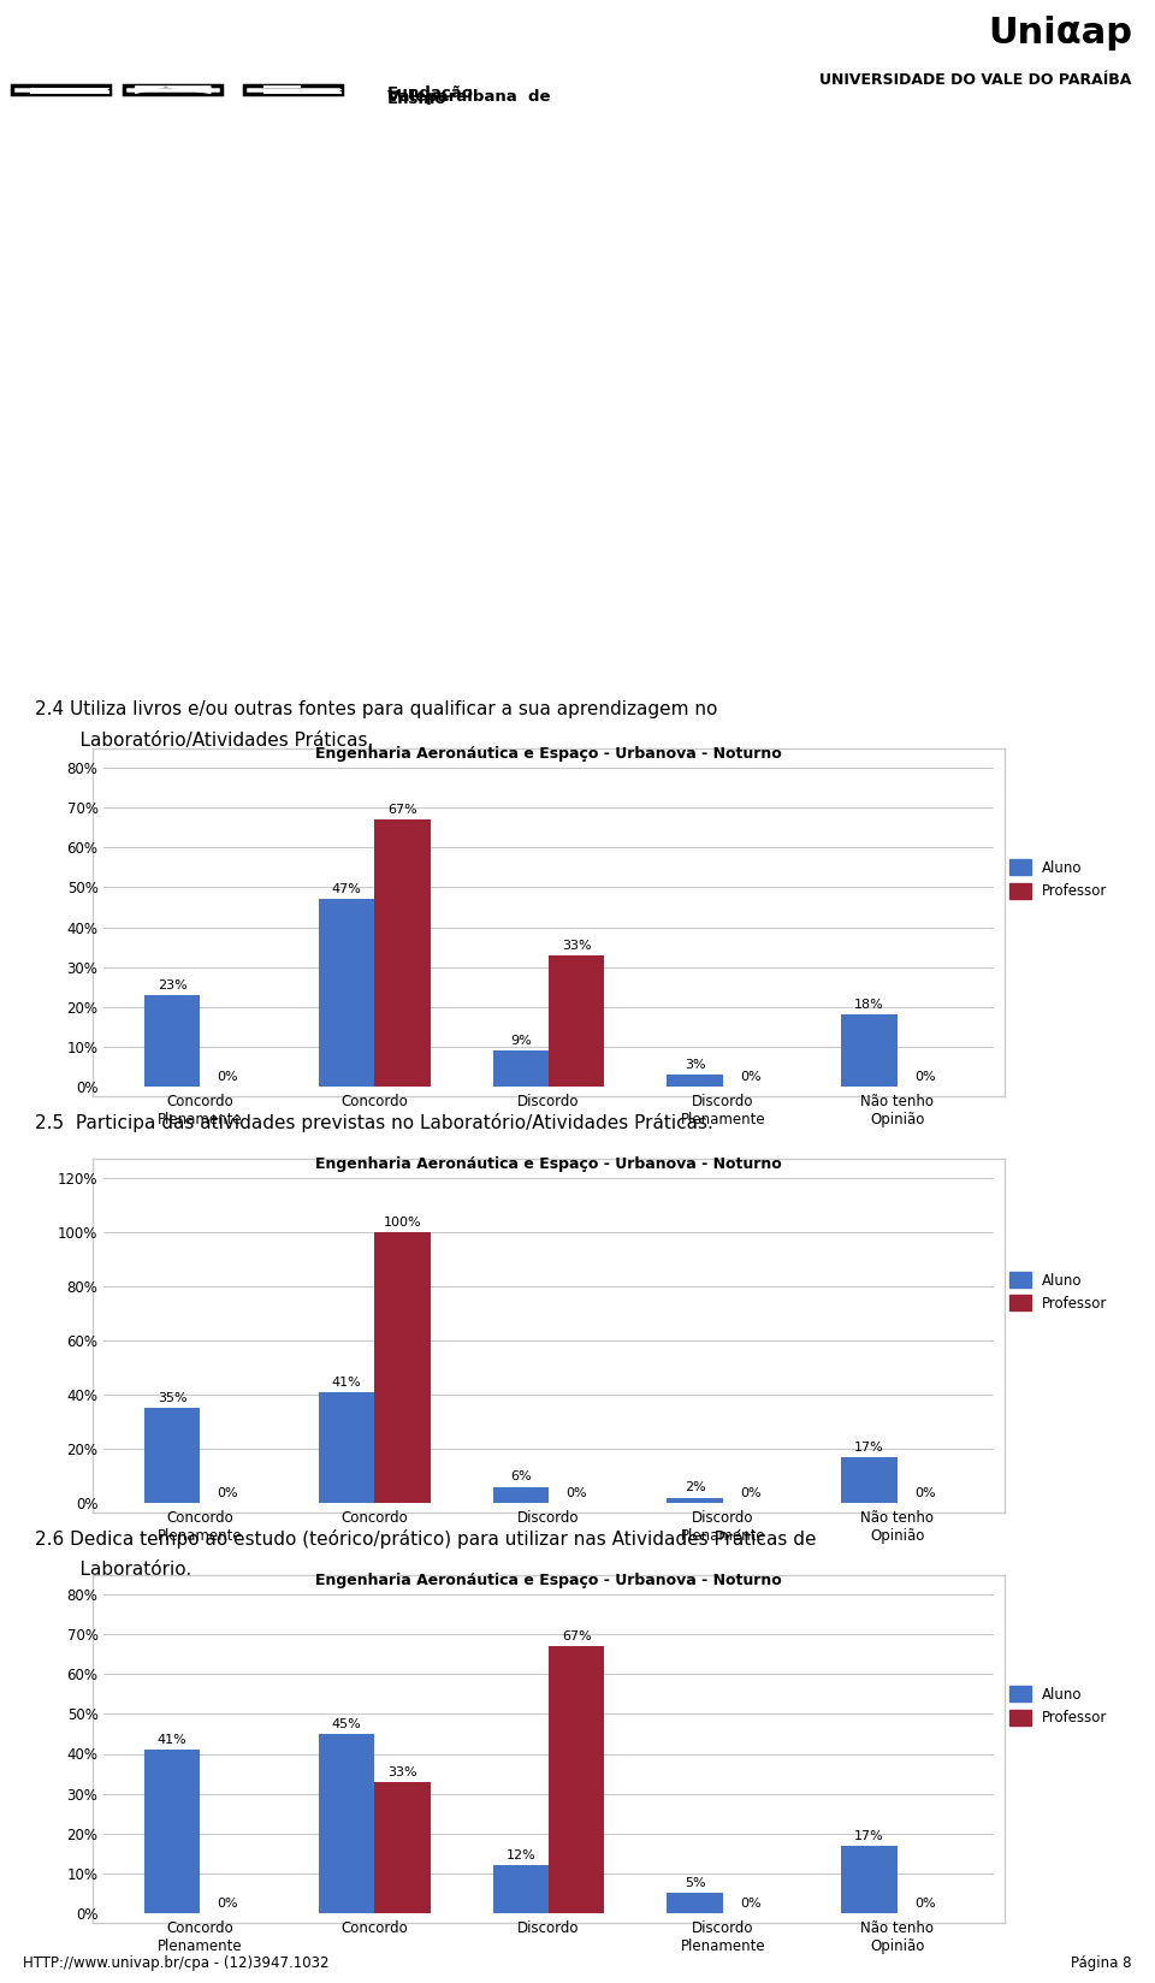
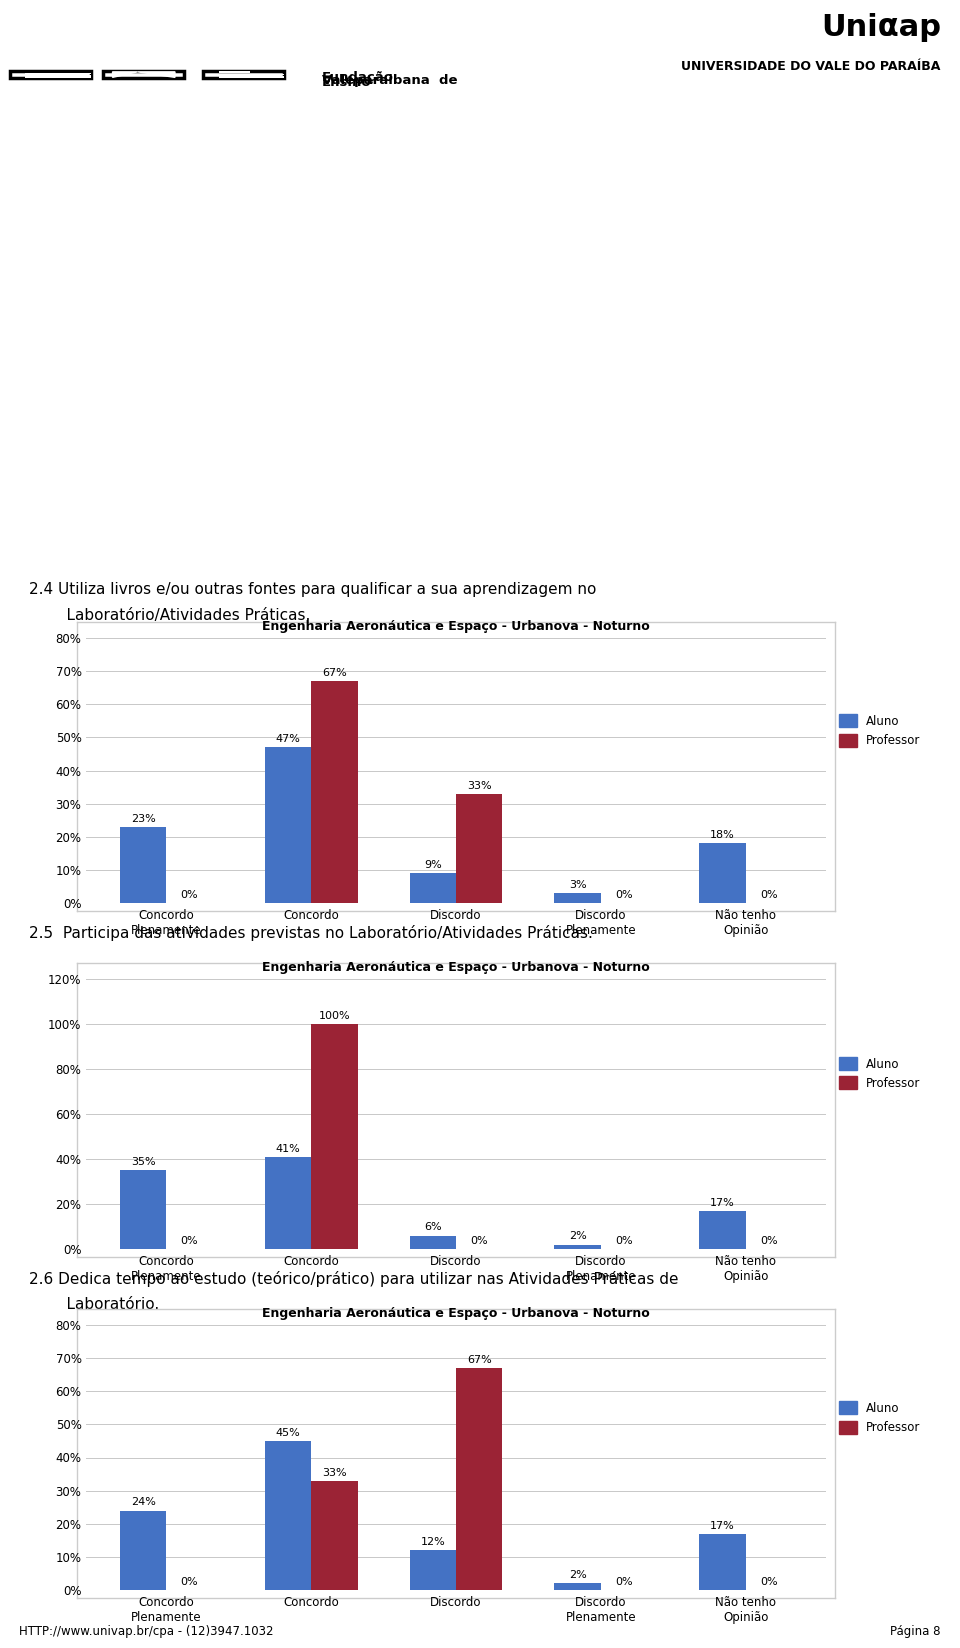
Aluno/Concordo Plenamente: 41% -> 24%
Aluno/Discordo Plenamente: 5% -> 2%
